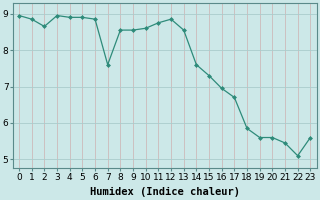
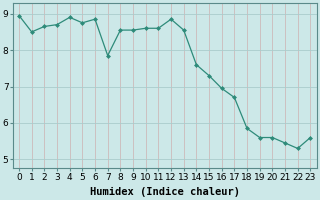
1: 8.85 -> 8.50
3: 8.95 -> 8.70
5: 8.90 -> 8.75
7: 7.60 -> 7.85
11: 8.75 -> 8.60
22: 5.10 -> 5.30
